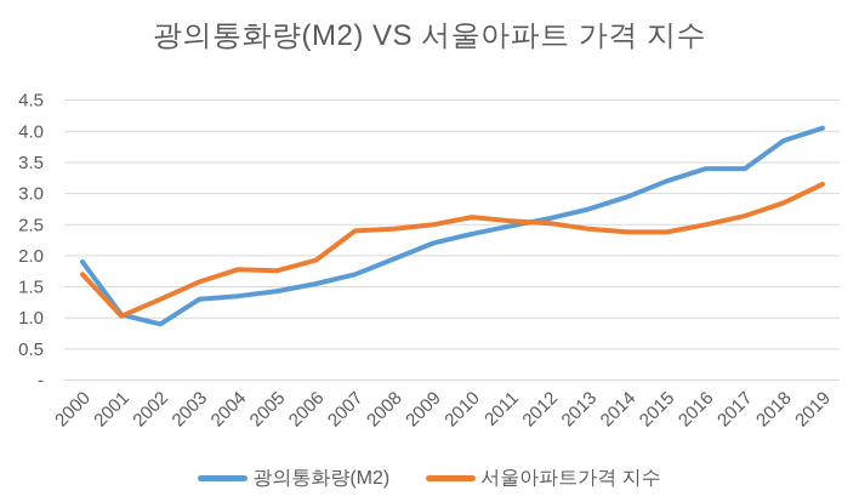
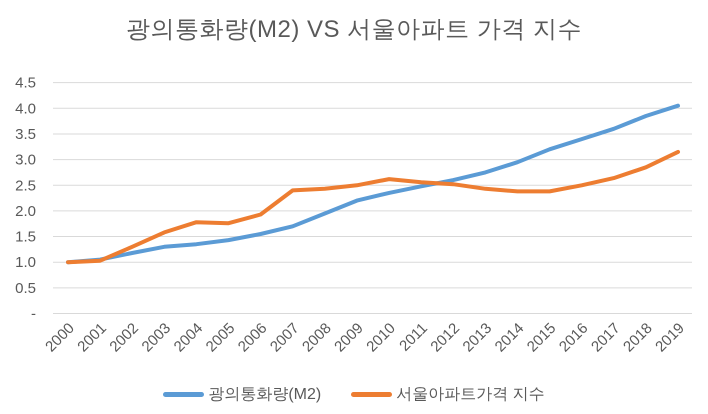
광의통화량(M2)/2000: 1.9 -> 1.0
서울아파트가격 지수/2000: 1.7 -> 1.0
광의통화량(M2)/2002: 0.9 -> 1.2
광의통화량(M2)/2017: 3.4 -> 3.6
